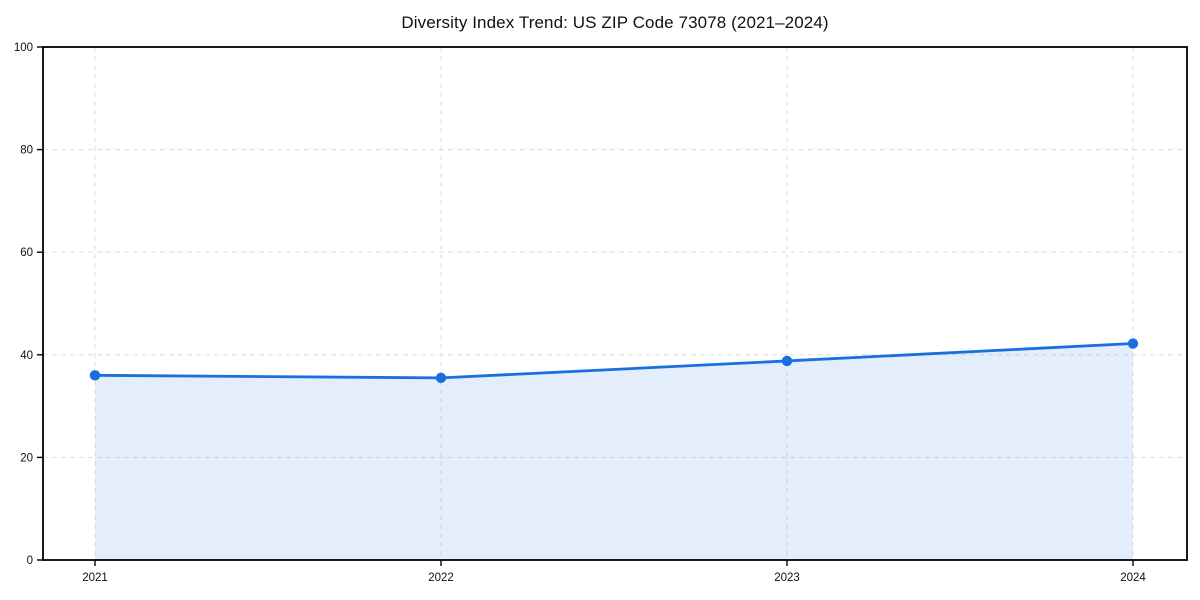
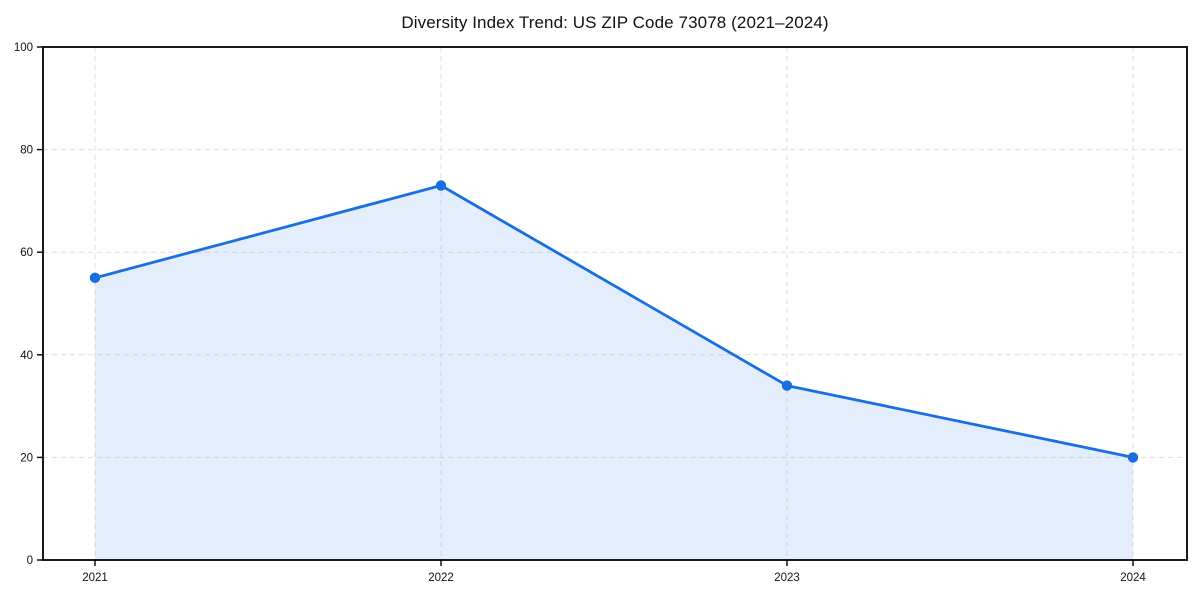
2021: 36 -> 55
2022: 36 -> 73
2023: 39 -> 34
2024: 42 -> 20
